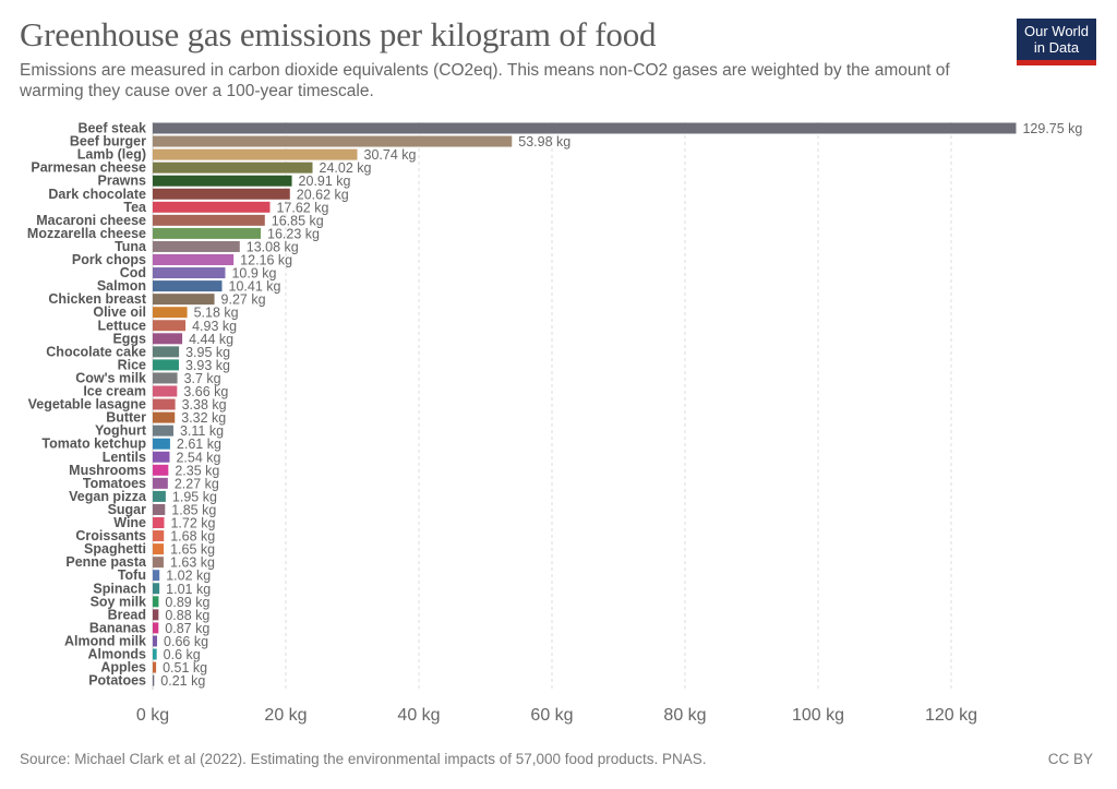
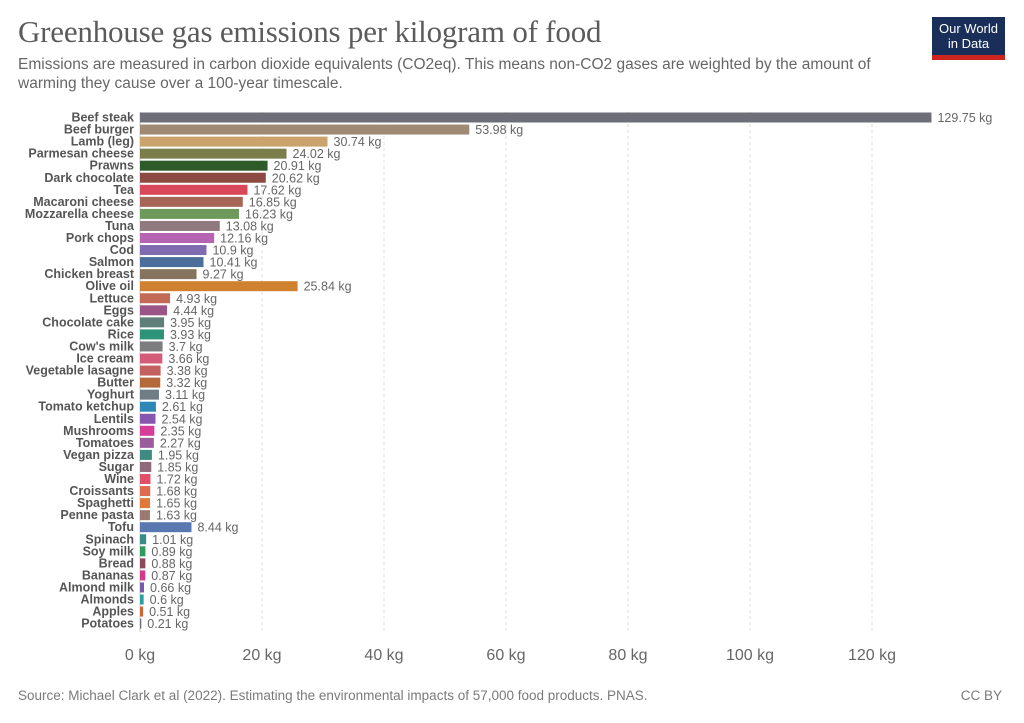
Olive oil: 5.18 -> 25.84
Tofu: 1.02 -> 8.44
